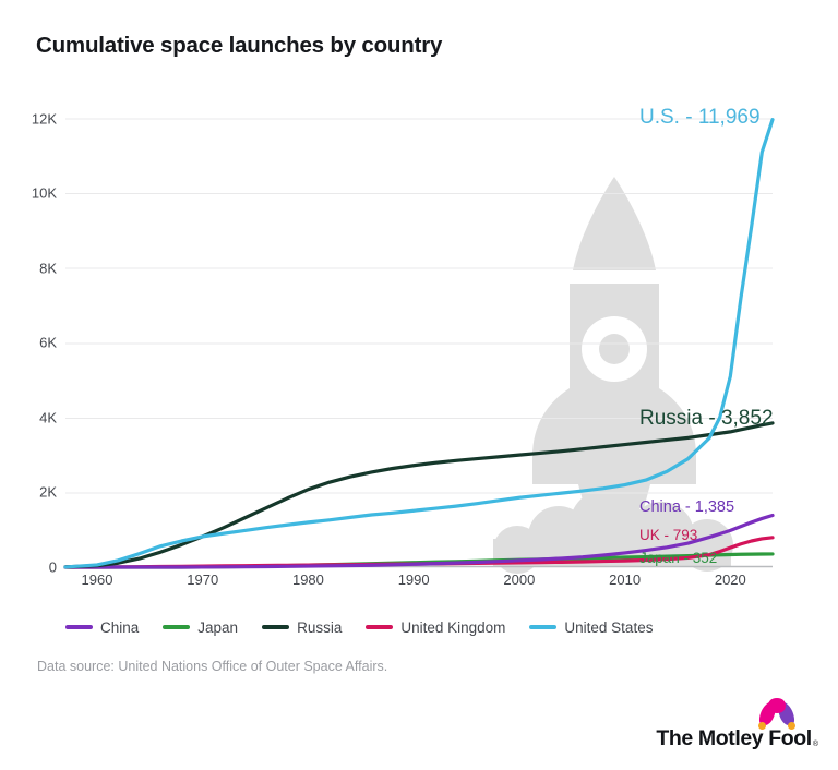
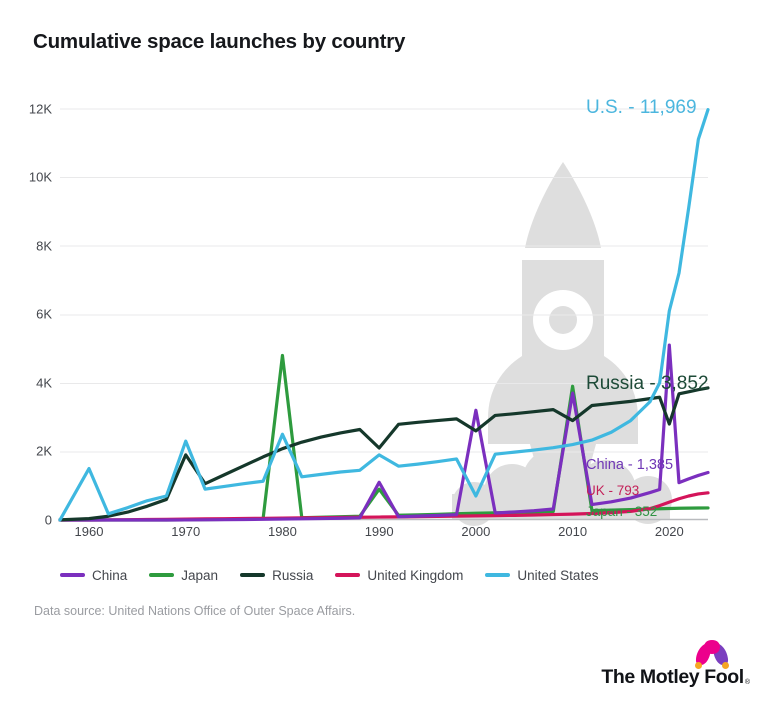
United States/1960: 0.1K -> 1.5K
United States/1970: 0.8K -> 2.3K
Russia/1970: 0.8K -> 1.9K
United States/1980: 1.2K -> 2.5K
Japan/1980: 0.1K -> 4.8K
United States/1990: 1.5K -> 1.9K
Russia/1990: 2.7K -> 2.1K
China/1990: 0.1K -> 1.1K
Japan/1990: 0.1K -> 0.9K
United States/2000: 1.9K -> 0.7K
Russia/2000: 3.0K -> 2.6K
China/2000: 0.2K -> 3.2K
Russia/2010: 3.3K -> 2.9K
China/2010: 0.4K -> 3.7K
Japan/2010: 0.3K -> 3.9K
United States/2020: 5.1K -> 6.1K
Russia/2020: 3.6K -> 2.8K
China/2020: 1.0K -> 5.1K
